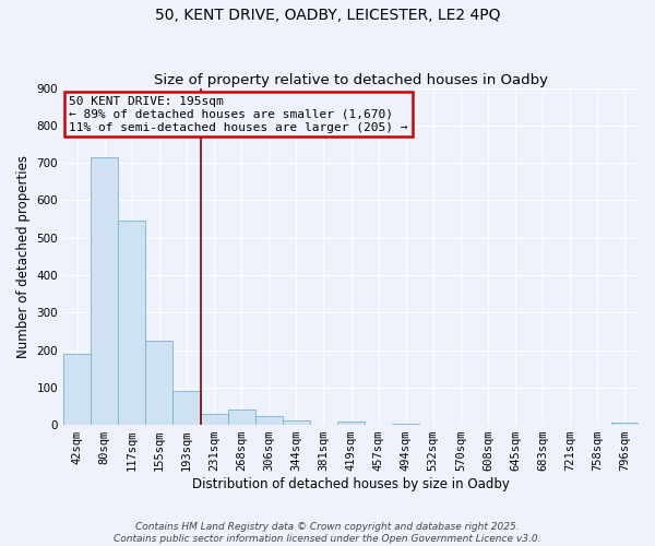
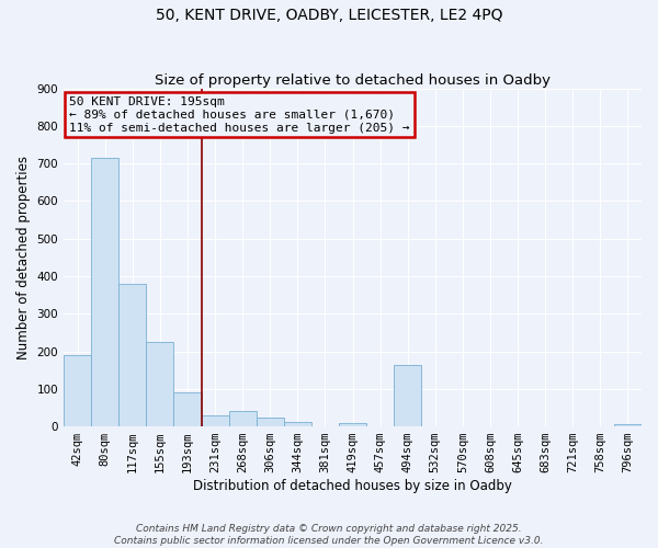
117sqm: 547 -> 380
494sqm: 4 -> 165
